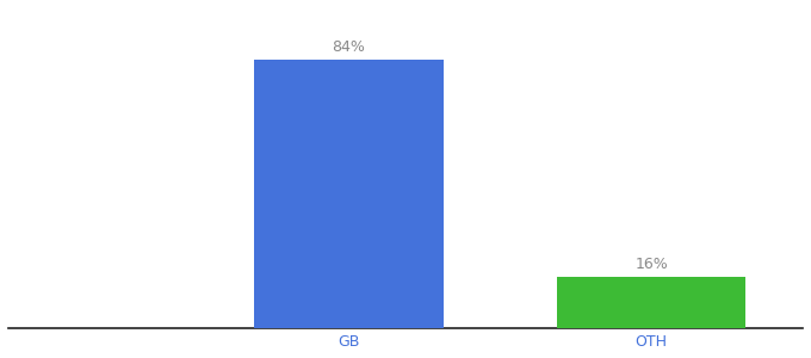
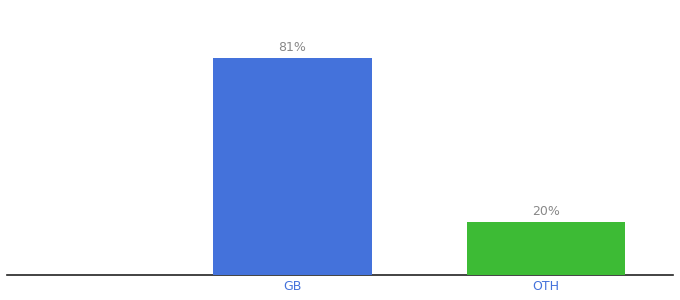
GB: 84% -> 81%
OTH: 16% -> 20%
